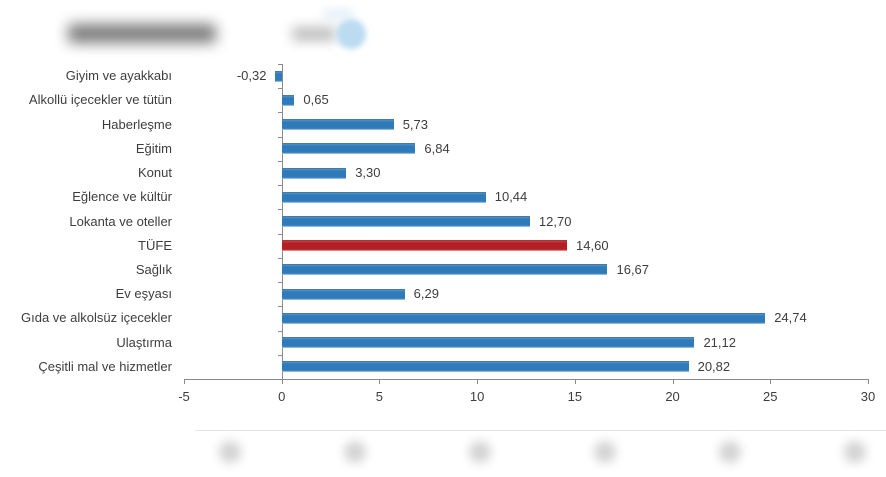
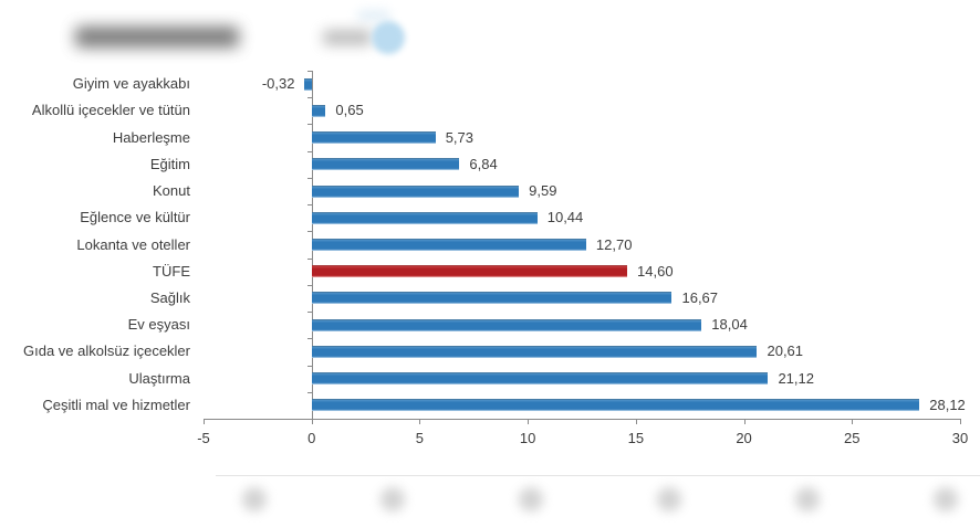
Konut: 3,30 -> 9,59
Ev eşyası: 6,29 -> 18,04
Gıda ve alkolsüz içecekler: 24,74 -> 20,61
Çeşitli mal ve hizmetler: 20,82 -> 28,12
